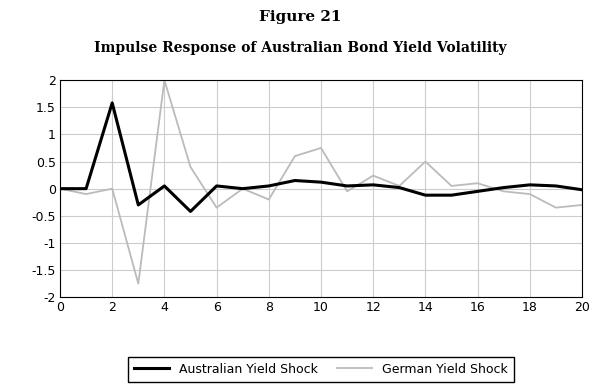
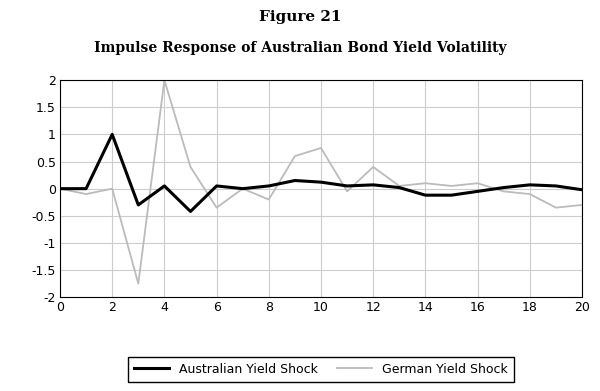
Australian Yield Shock/2: 1.58 -> 1.00
German Yield Shock/12: 0.24 -> 0.40
German Yield Shock/14: 0.50 -> 0.10
